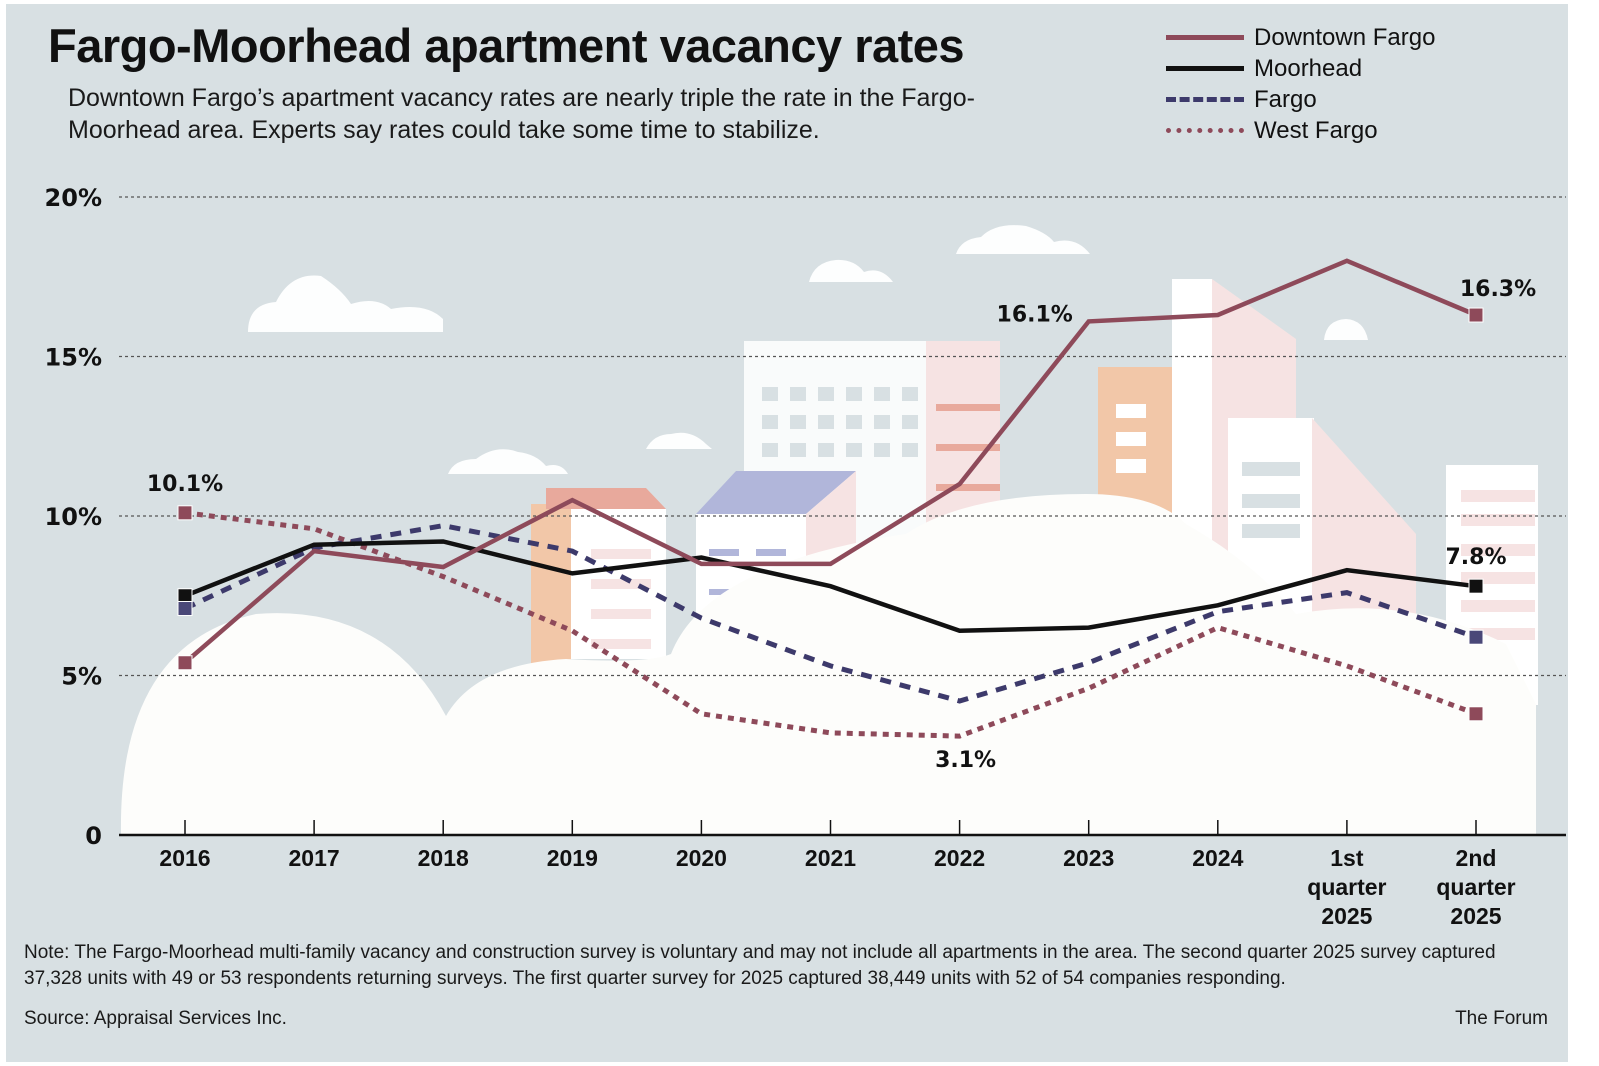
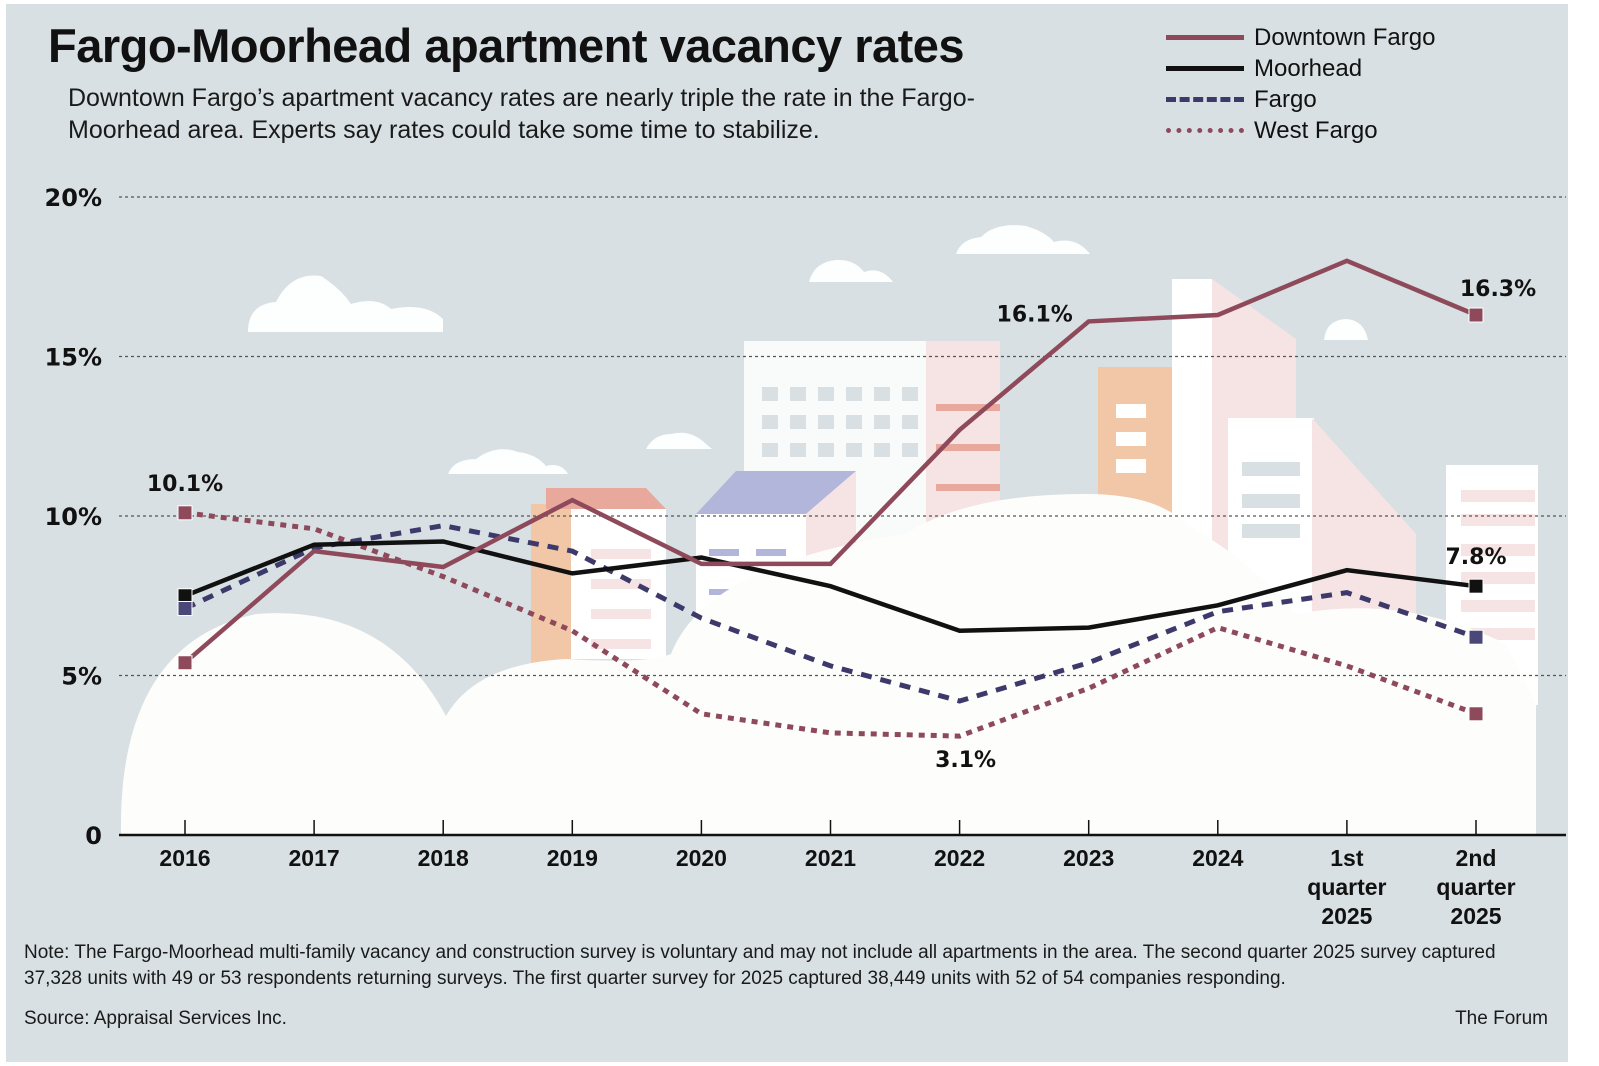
Downtown Fargo/2022: 11.0% -> 12.7%
